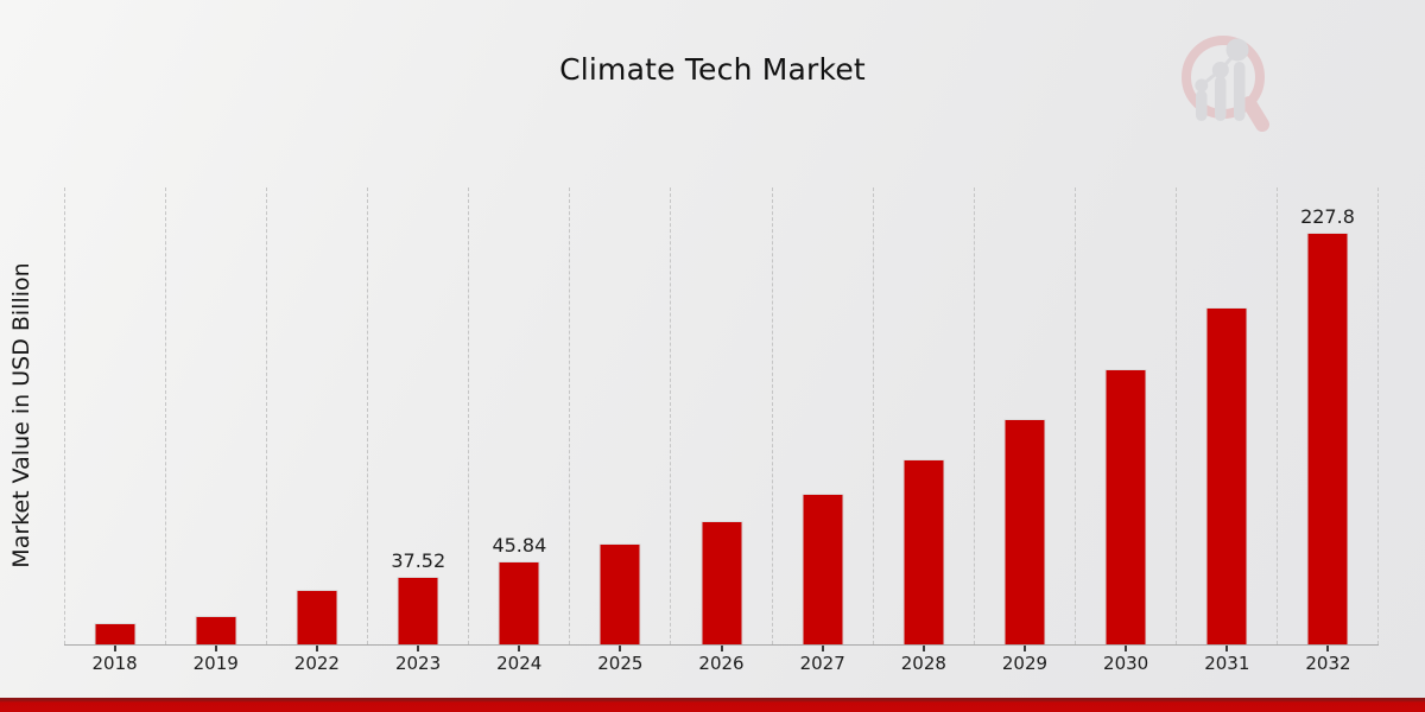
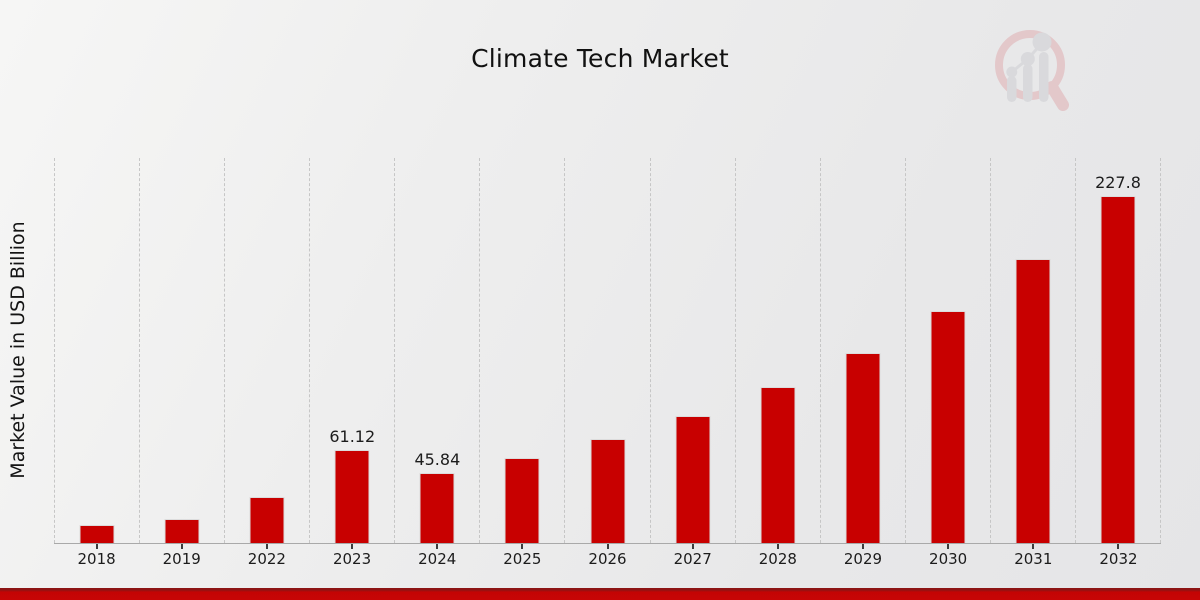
2023: 37.52 -> 61.12
